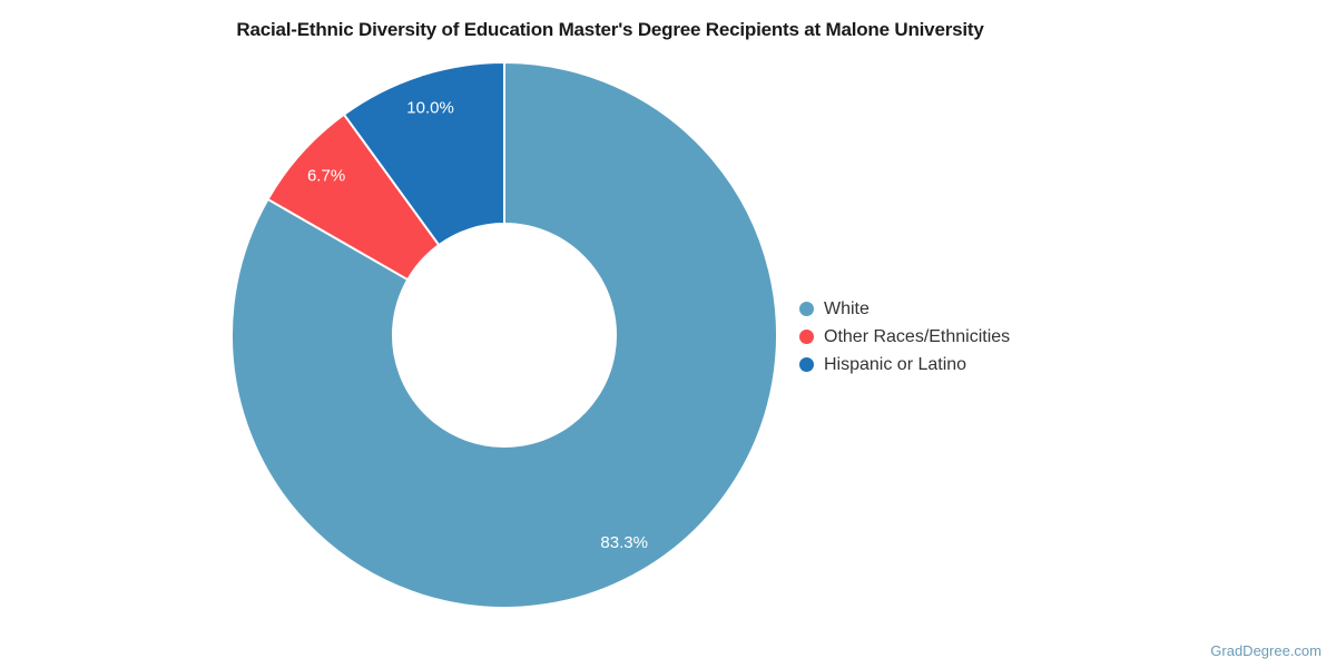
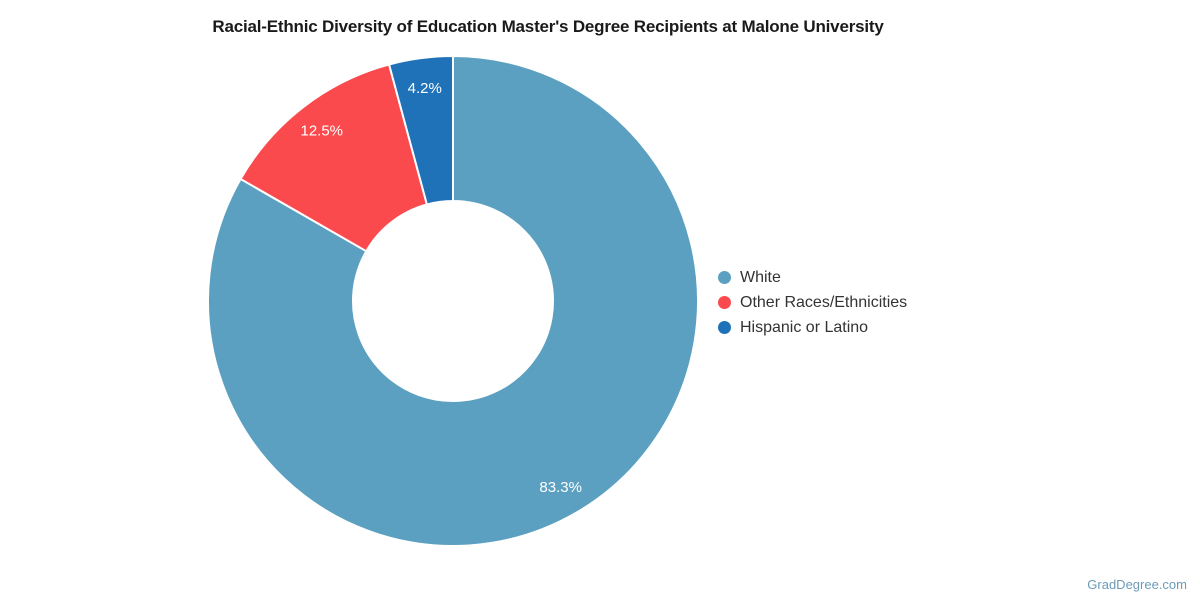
Other Races/Ethnicities: 6.7% -> 12.5%
Hispanic or Latino: 10.0% -> 4.2%
